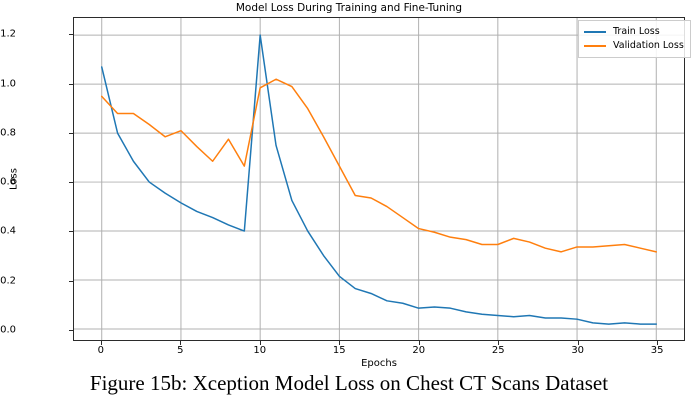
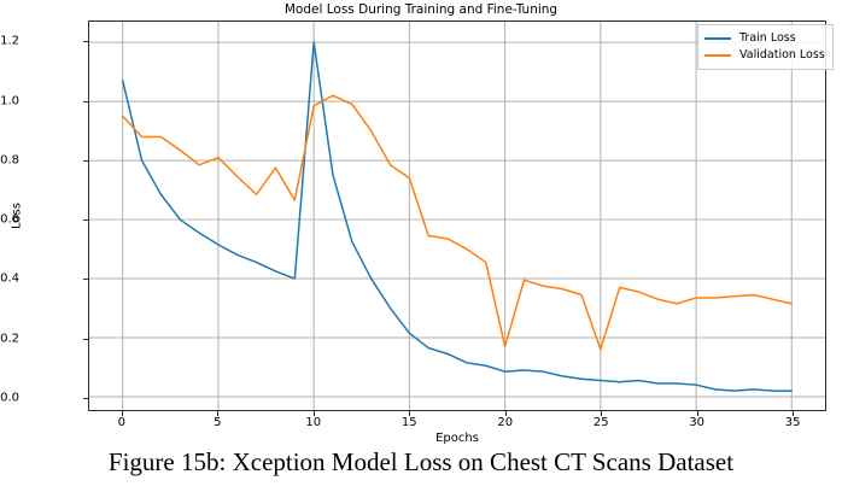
Validation Loss/15: 0.67 -> 0.74
Validation Loss/20: 0.41 -> 0.17
Validation Loss/25: 0.34 -> 0.16
